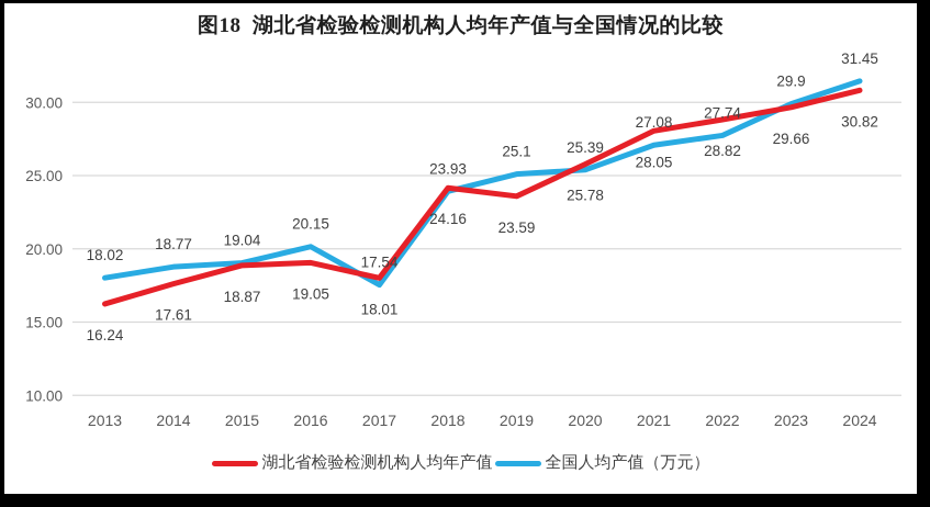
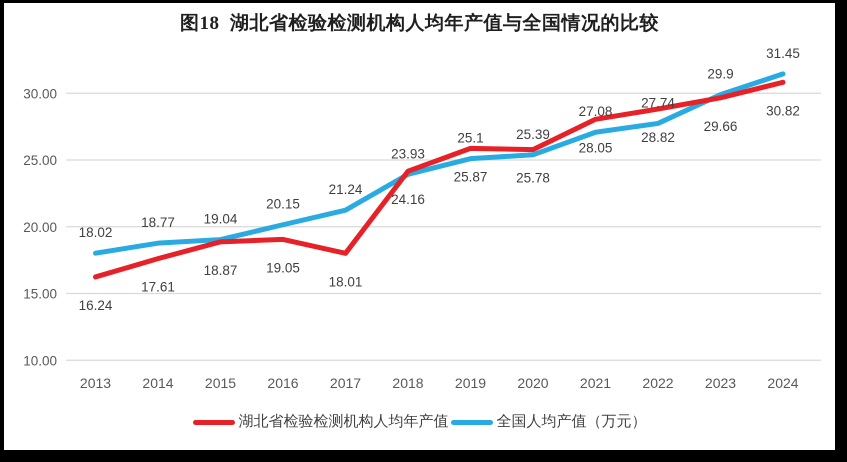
全国人均产值（万元）/2017: 17.54 -> 21.24
湖北省检验检测机构人均年产值/2019: 23.59 -> 25.87
